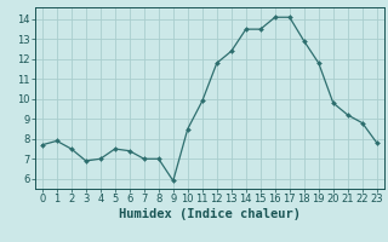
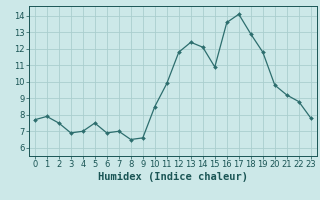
6: 7.4 -> 6.9
8: 7.0 -> 6.5
9: 5.9 -> 6.6
14: 13.5 -> 12.1
15: 13.5 -> 10.9
16: 14.1 -> 13.6
